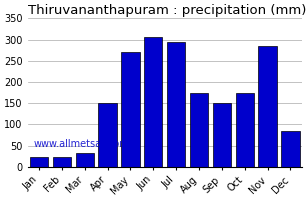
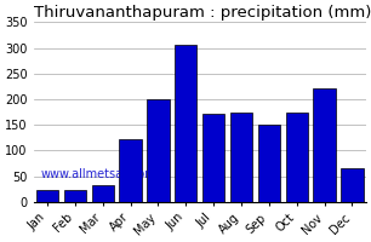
Apr: 150 -> 122
May: 270 -> 200
Jul: 295 -> 172
Nov: 285 -> 220
Dec: 85 -> 65
